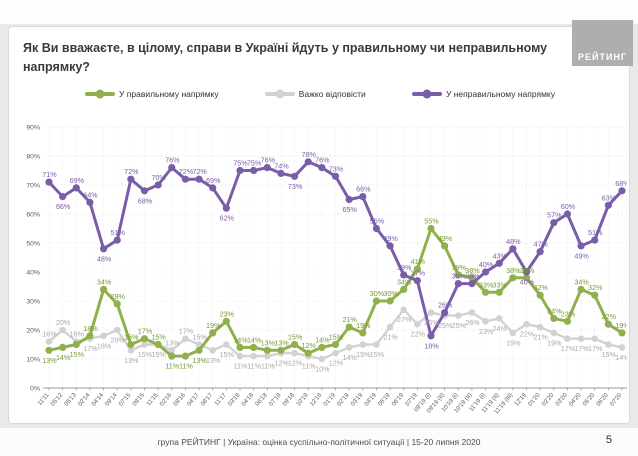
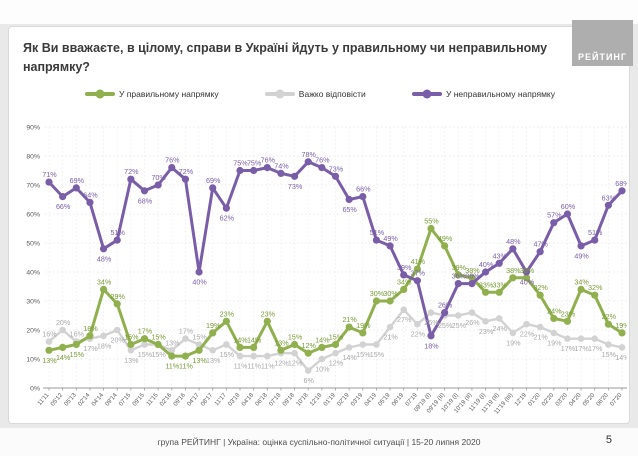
У неправильному напрямку/04'17: 72% -> 40%
У правильному напрямку/06'18: 13% -> 23%
Важко відповісти/10'18: 11% -> 6%
У неправильному напрямку/04'19: 55% -> 51%
